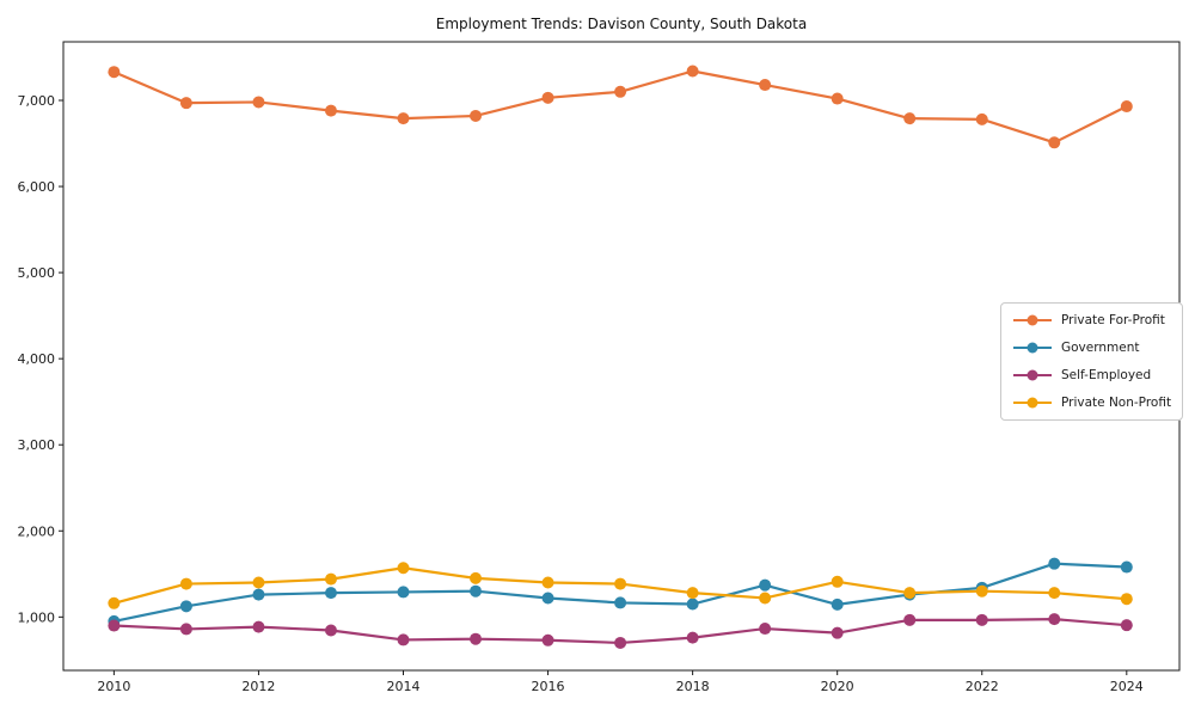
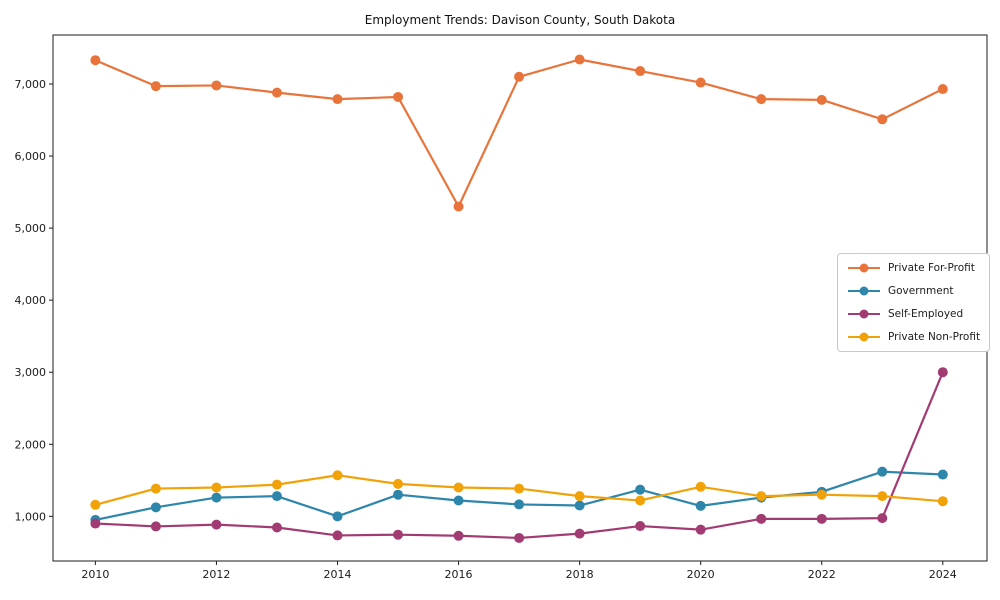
Government/2014: 1300 -> 1000
Private For-Profit/2016: 7000 -> 5300
Self-Employed/2024: 900 -> 3000
